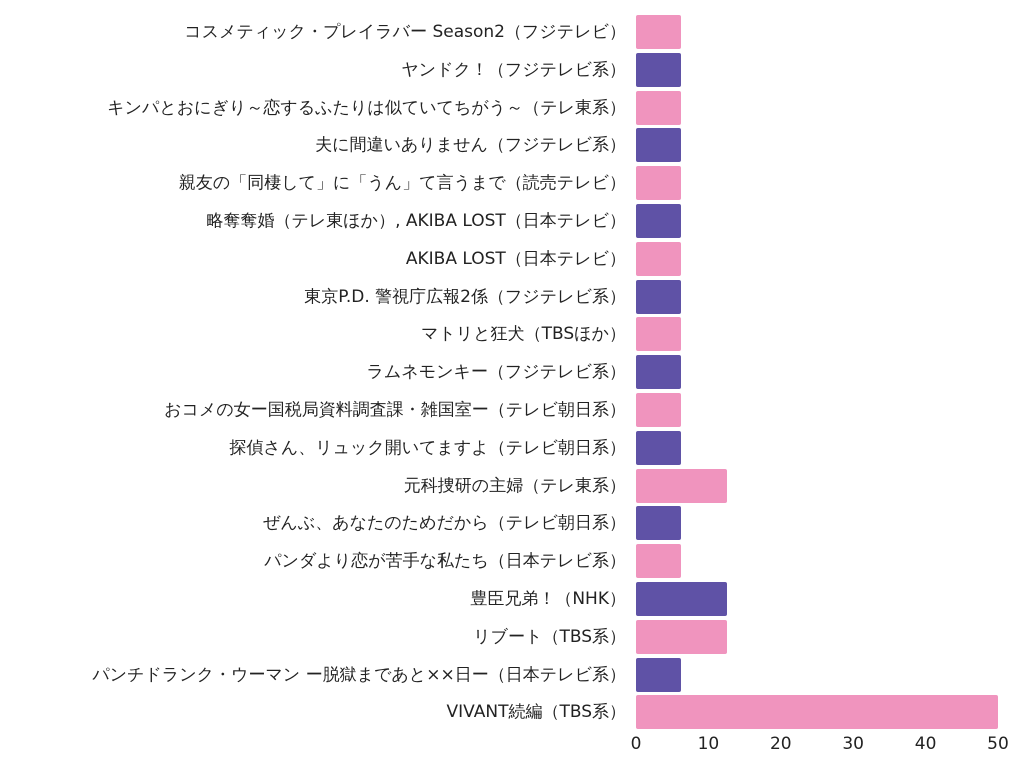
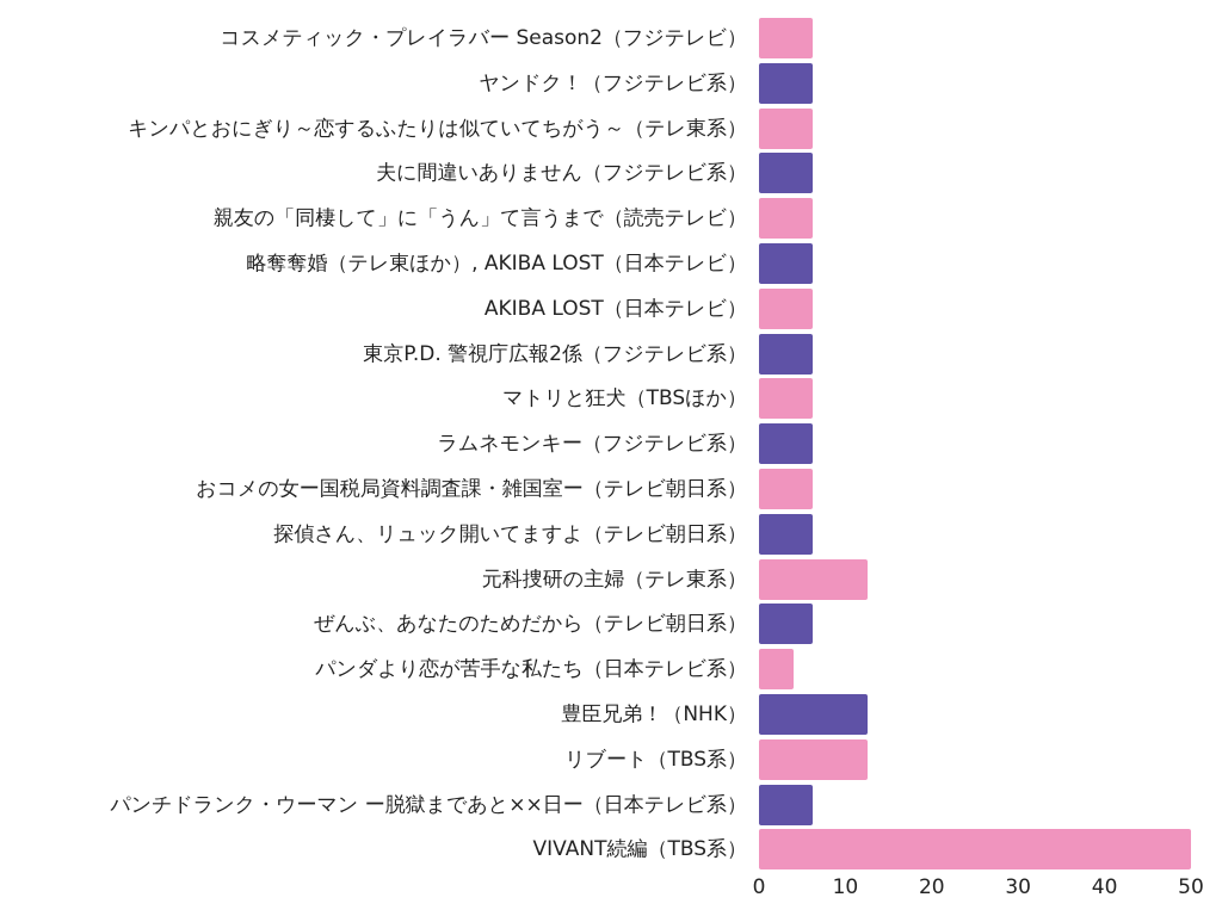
パンダより恋が苦手な私たち（日本テレビ系）: 6 -> 4
